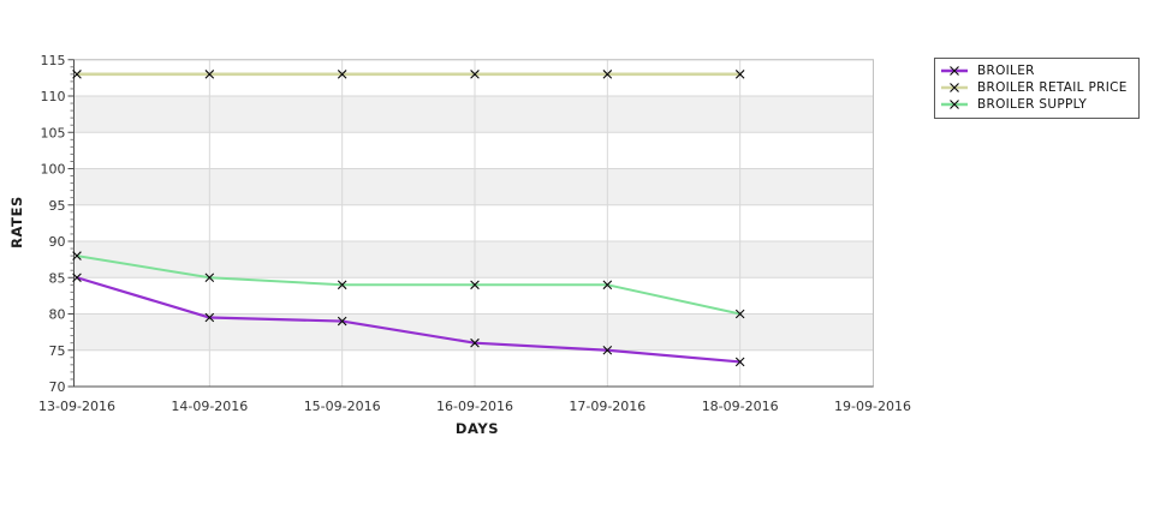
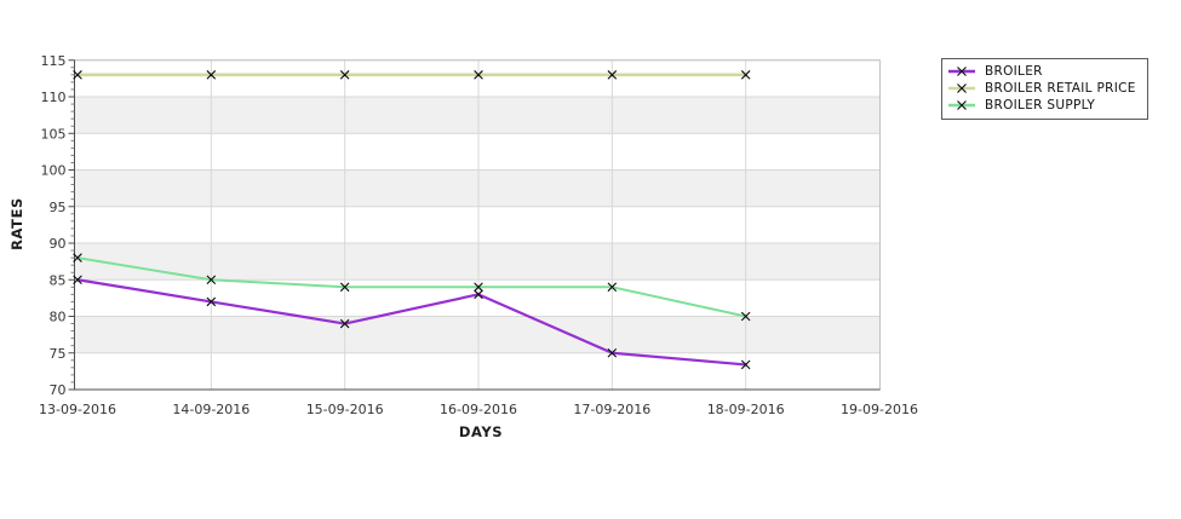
BROILER/14-09-2016: 80 -> 82
BROILER/16-09-2016: 76 -> 83
